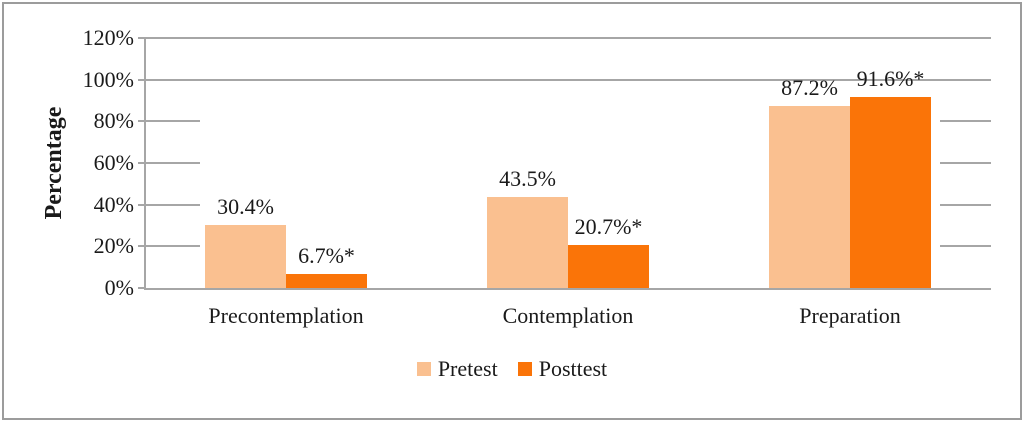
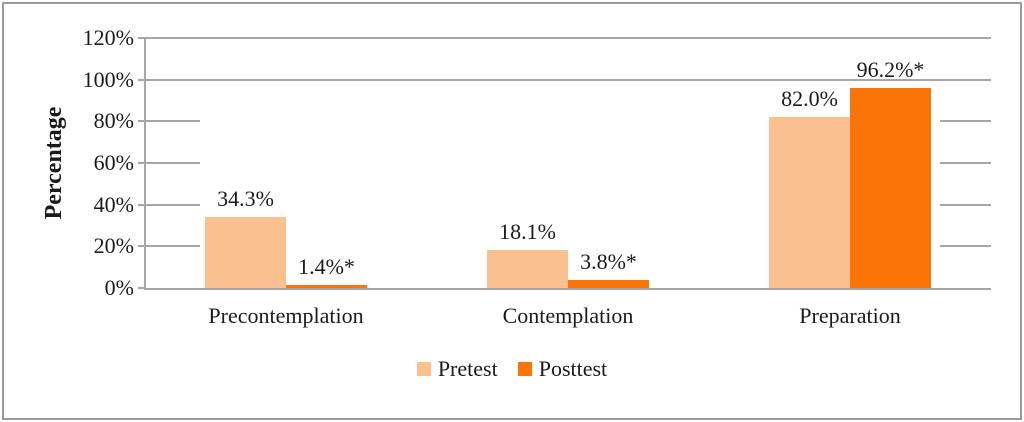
Pretest/Precontemplation: 30.4% -> 34.3%
Posttest/Precontemplation: 6.7 -> 1.4
Pretest/Contemplation: 43.5% -> 18.1%
Posttest/Contemplation: 20.7 -> 3.8
Pretest/Preparation: 87.2% -> 82.0%
Posttest/Preparation: 91.6 -> 96.2
